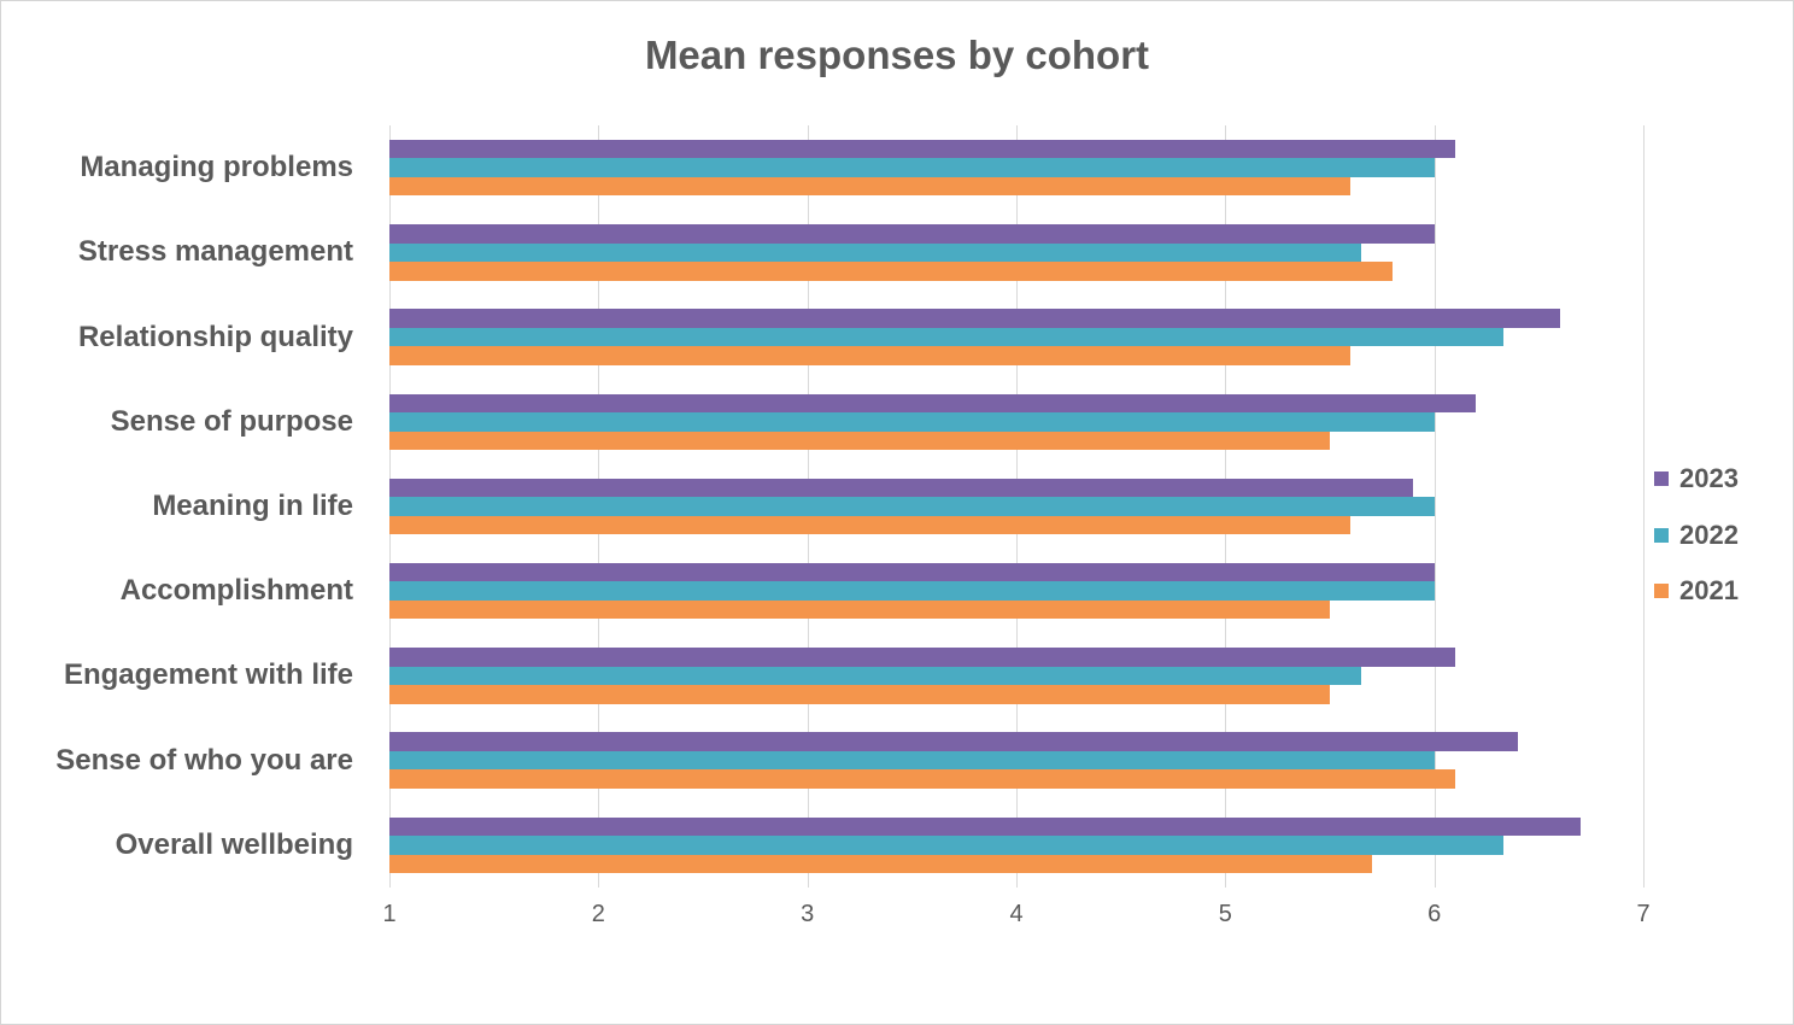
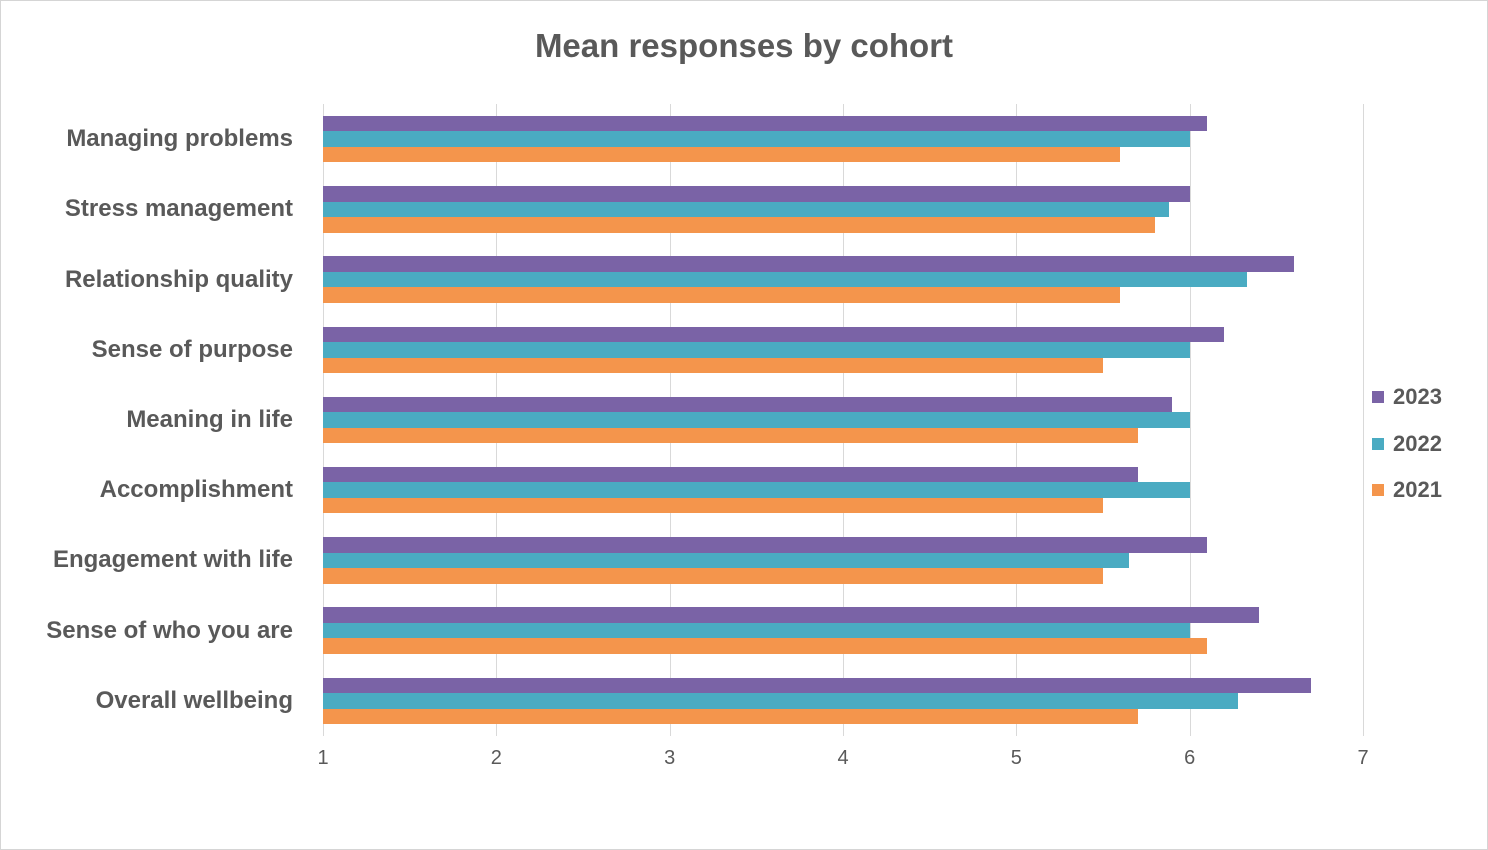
2022/Stress management: 5.65 -> 5.88
2021/Meaning in life: 5.6 -> 5.7
2023/Accomplishment: 6.0 -> 5.7
2022/Overall wellbeing: 6.33 -> 6.28
